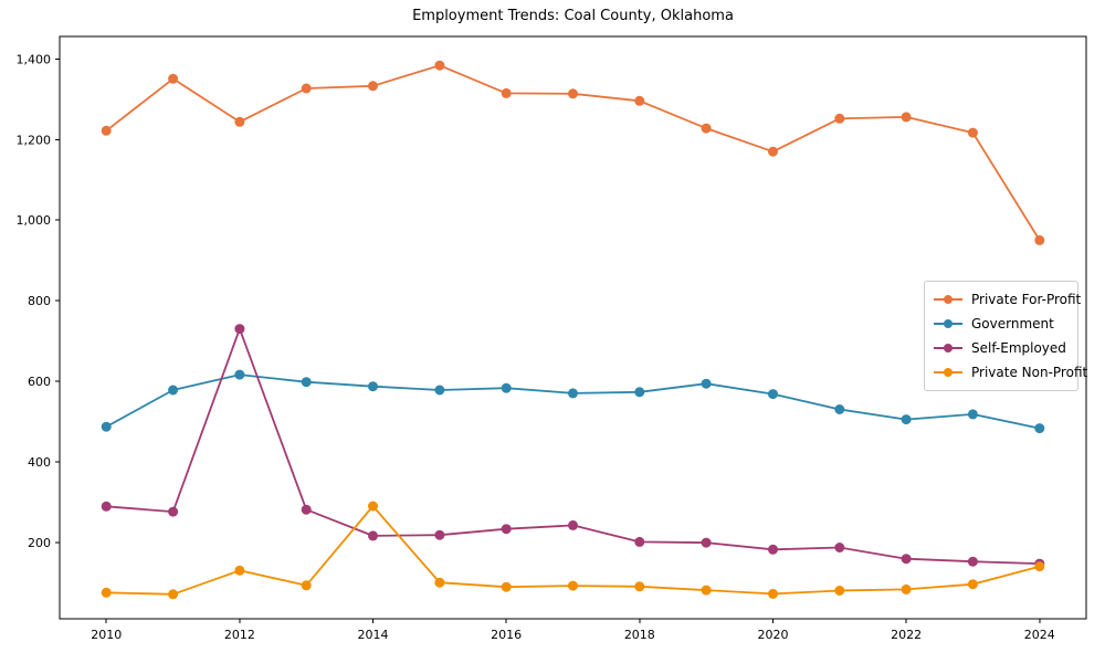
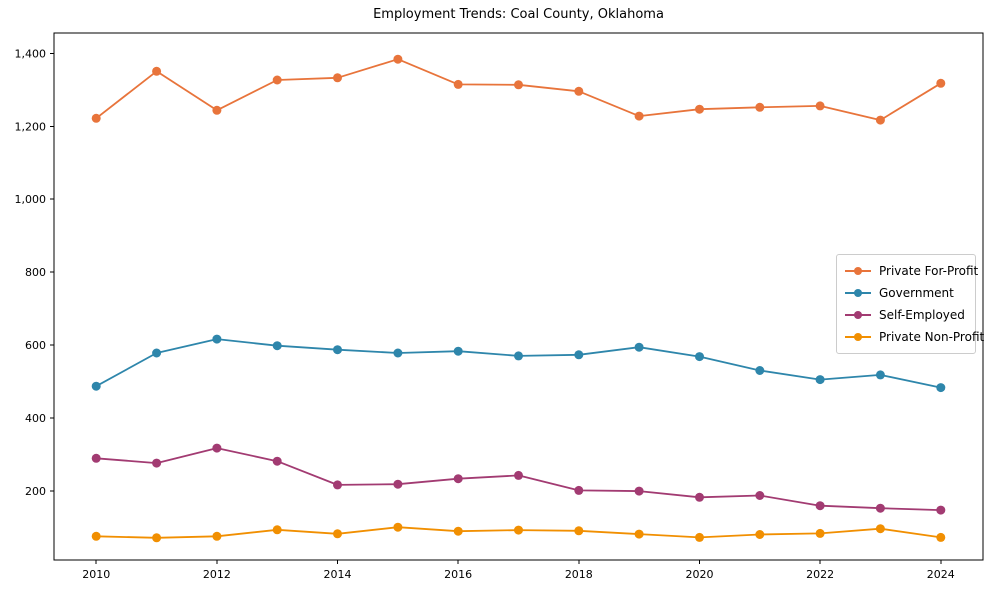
Self-Employed/2012: 730 -> 320
Private Non-Profit/2012: 130 -> 80
Private Non-Profit/2014: 290 -> 80
Private For-Profit/2020: 1170 -> 1250
Private For-Profit/2024: 950 -> 1320
Private Non-Profit/2024: 140 -> 70
